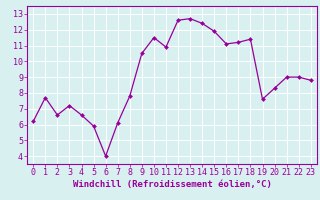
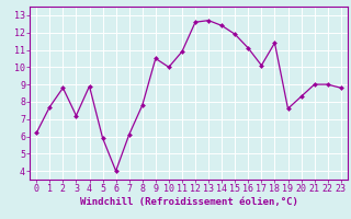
2: 6.6 -> 8.8
4: 6.6 -> 8.9
10: 11.5 -> 10.0
17: 11.2 -> 10.1
